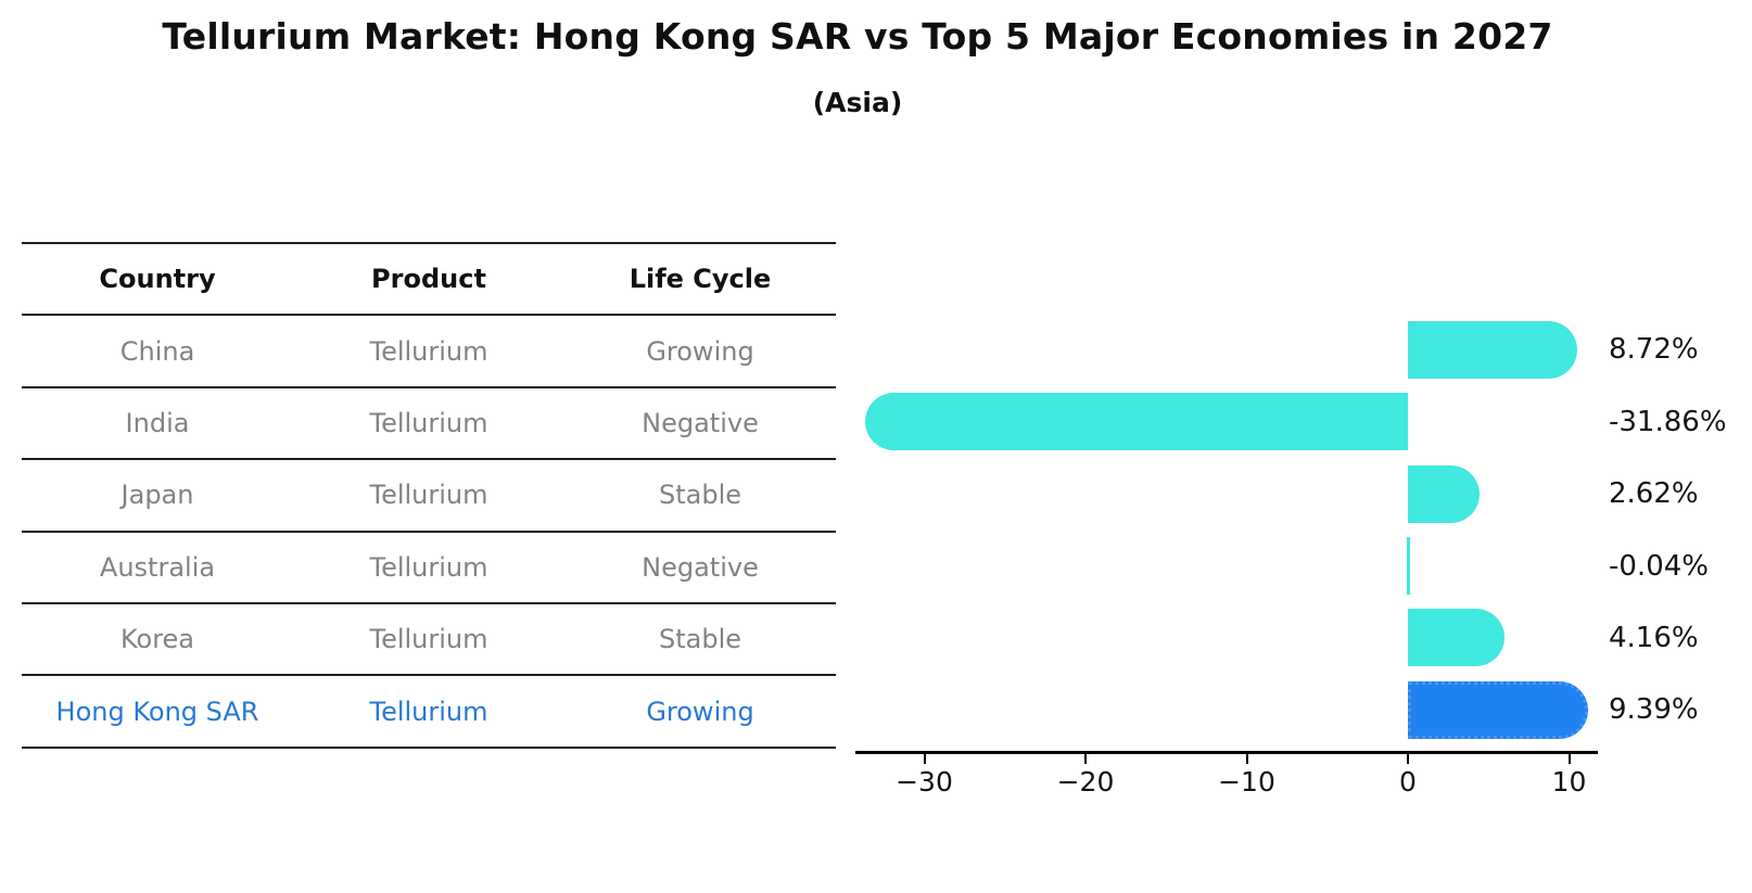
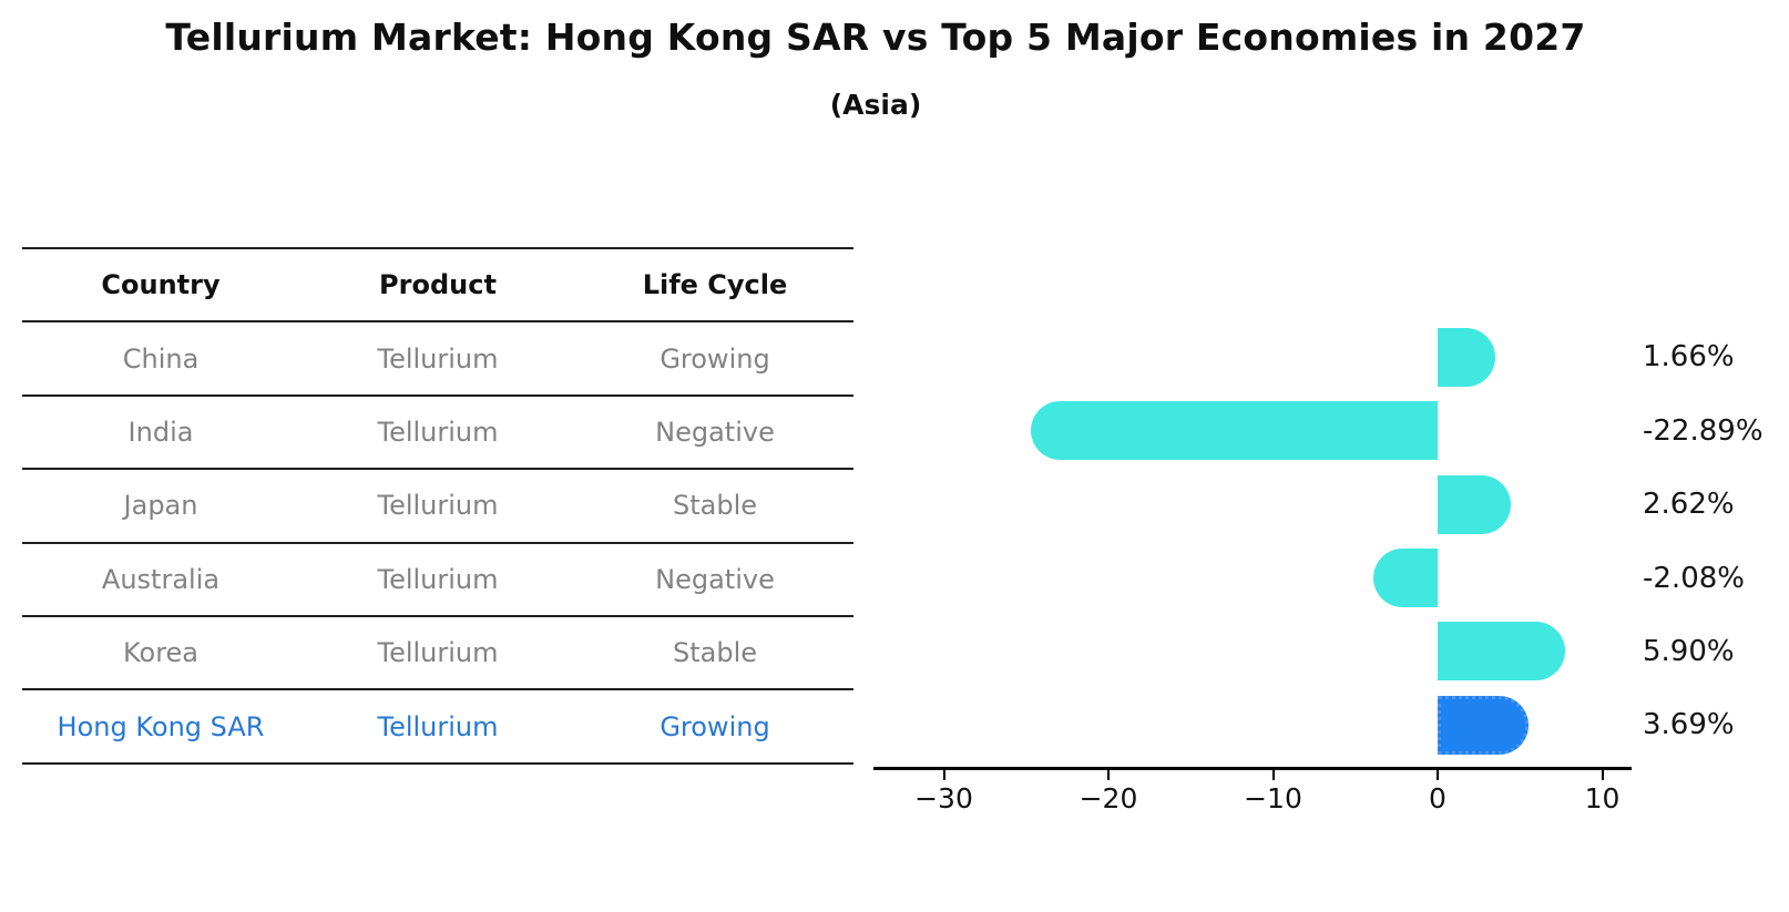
China: 8.72% -> 1.66%
India: -31.86% -> -22.89%
Australia: -0.04% -> -2.08%
Korea: 4.16% -> 5.90%
Hong Kong SAR: 9.39% -> 3.69%
